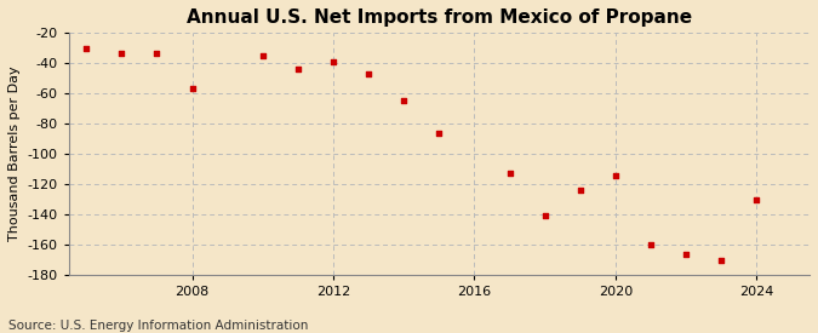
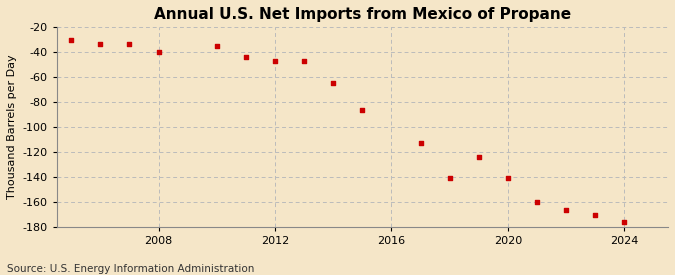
2008: -57 -> -40
2012: -39 -> -47
2020: -114 -> -141
2024: -130 -> -176
